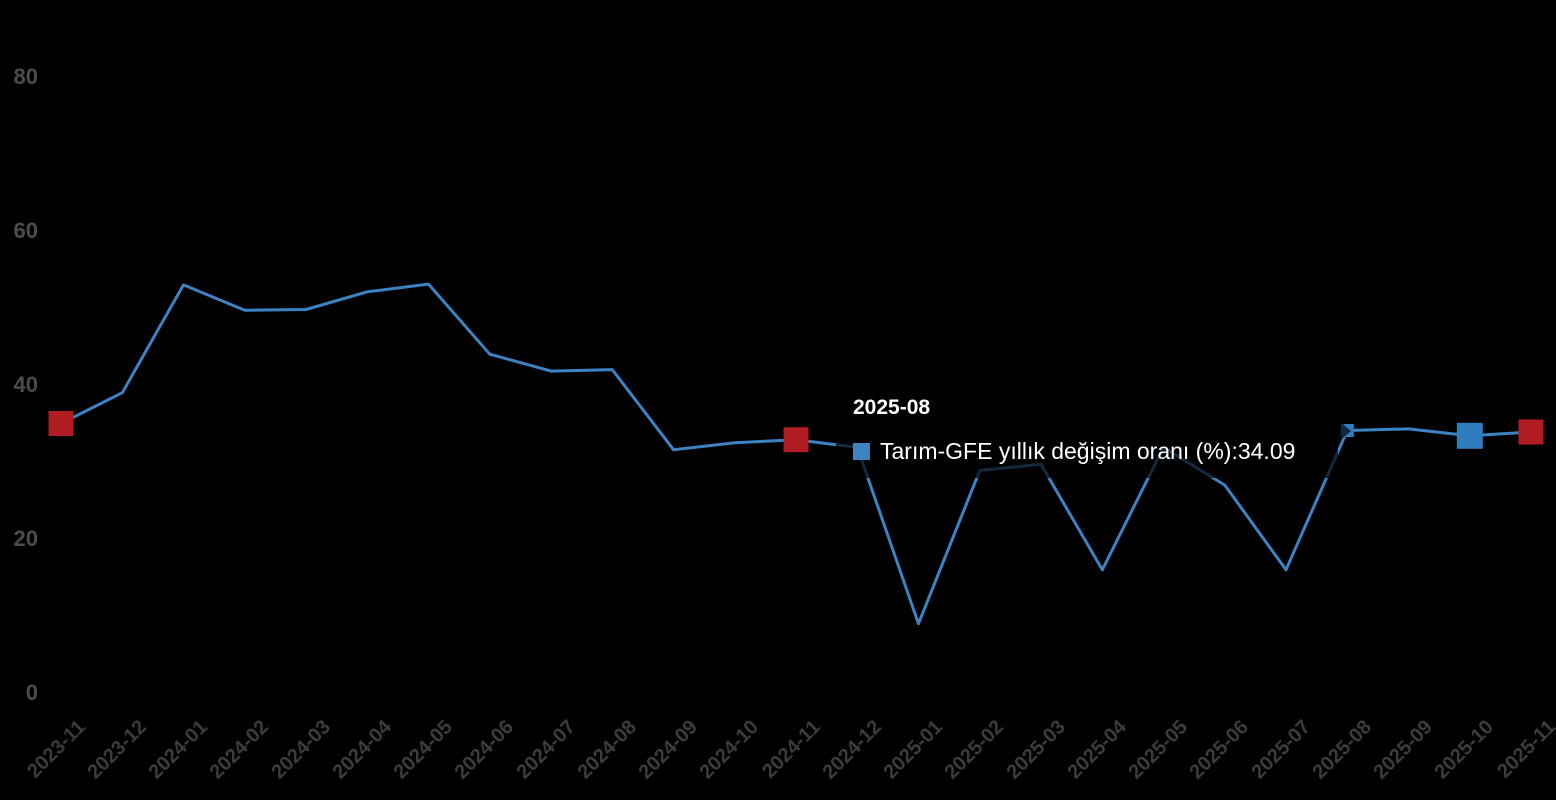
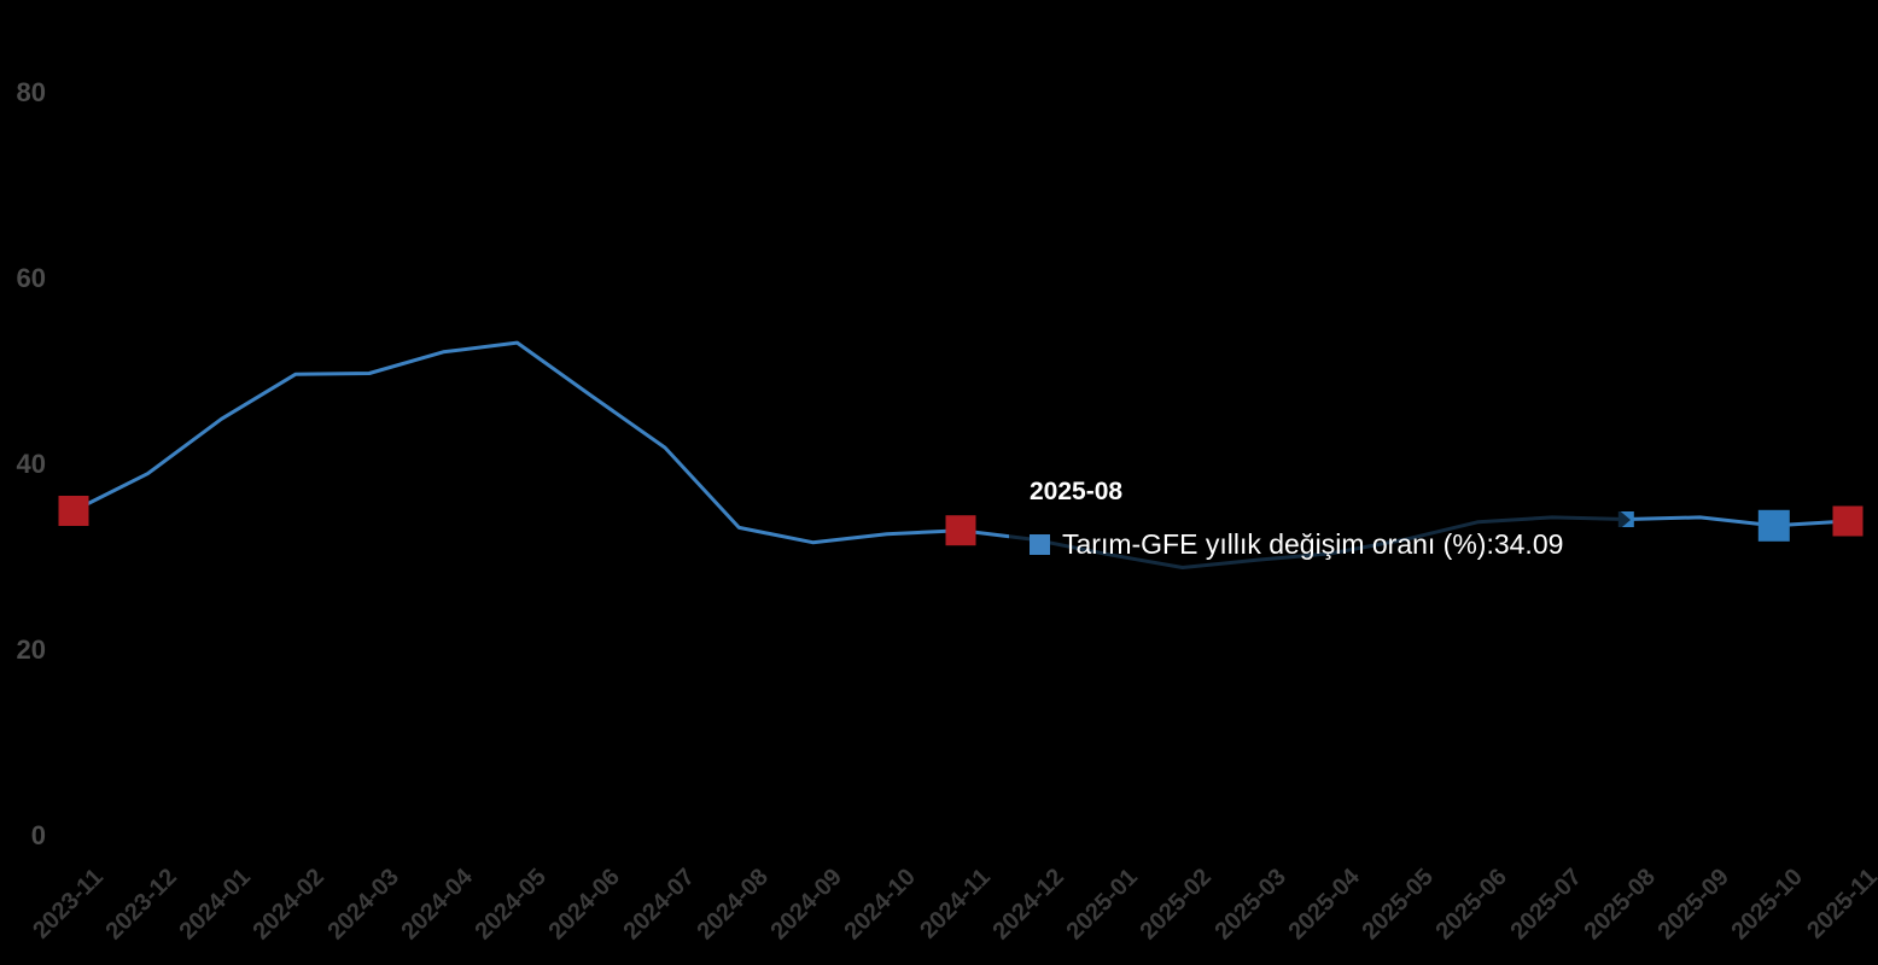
2024-01: 53 -> 45
2024-06: 44 -> 47
2024-08: 42 -> 33
2025-01: 9 -> 30
2025-04: 16 -> 30
2025-06: 27 -> 34
2025-07: 16 -> 34
